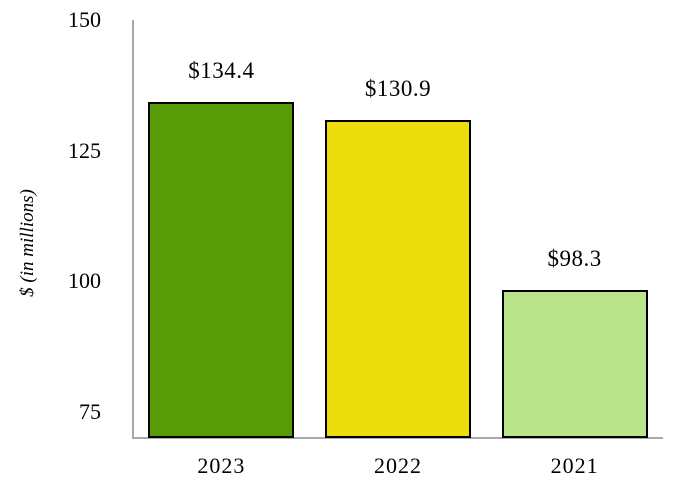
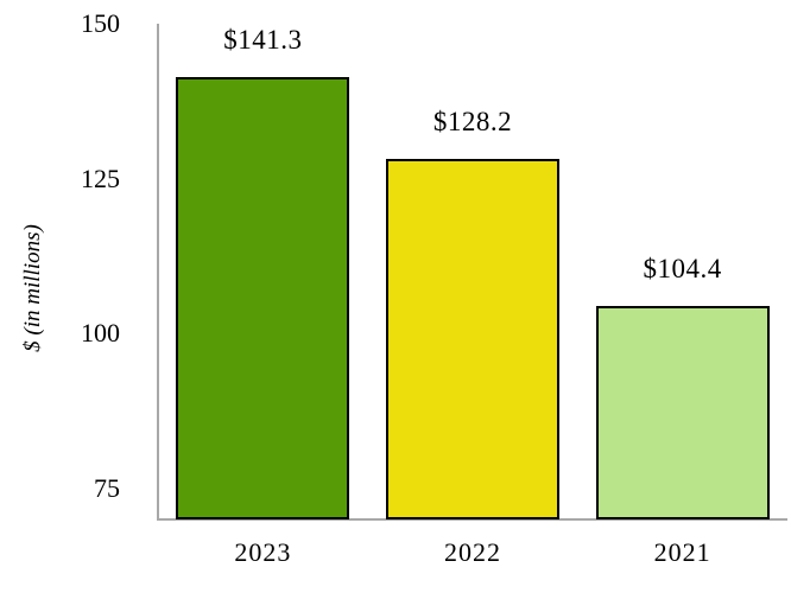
2023: $134.4 -> $141.3
2022: $130.9 -> $128.2
2021: $98.3 -> $104.4
